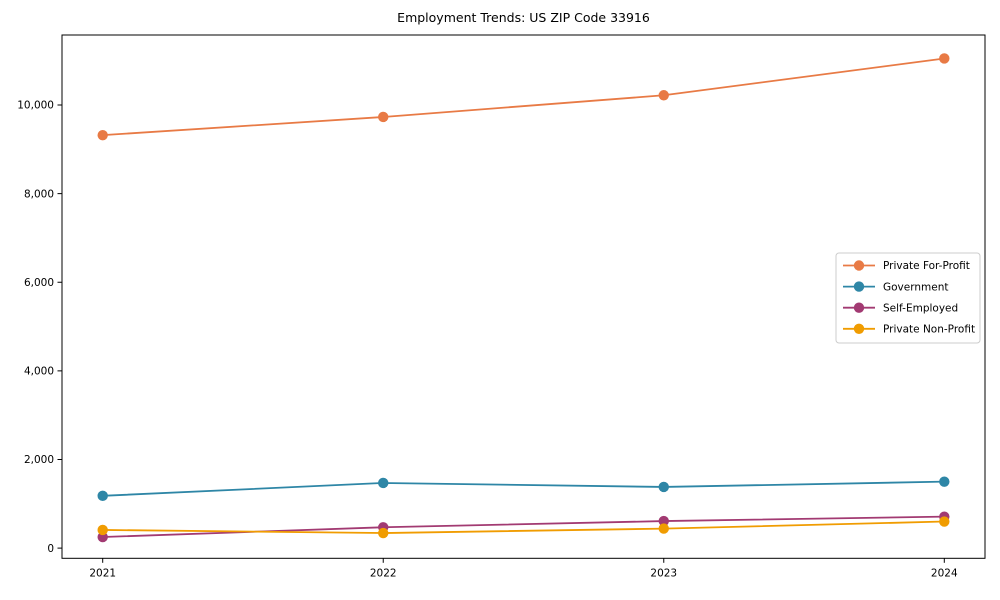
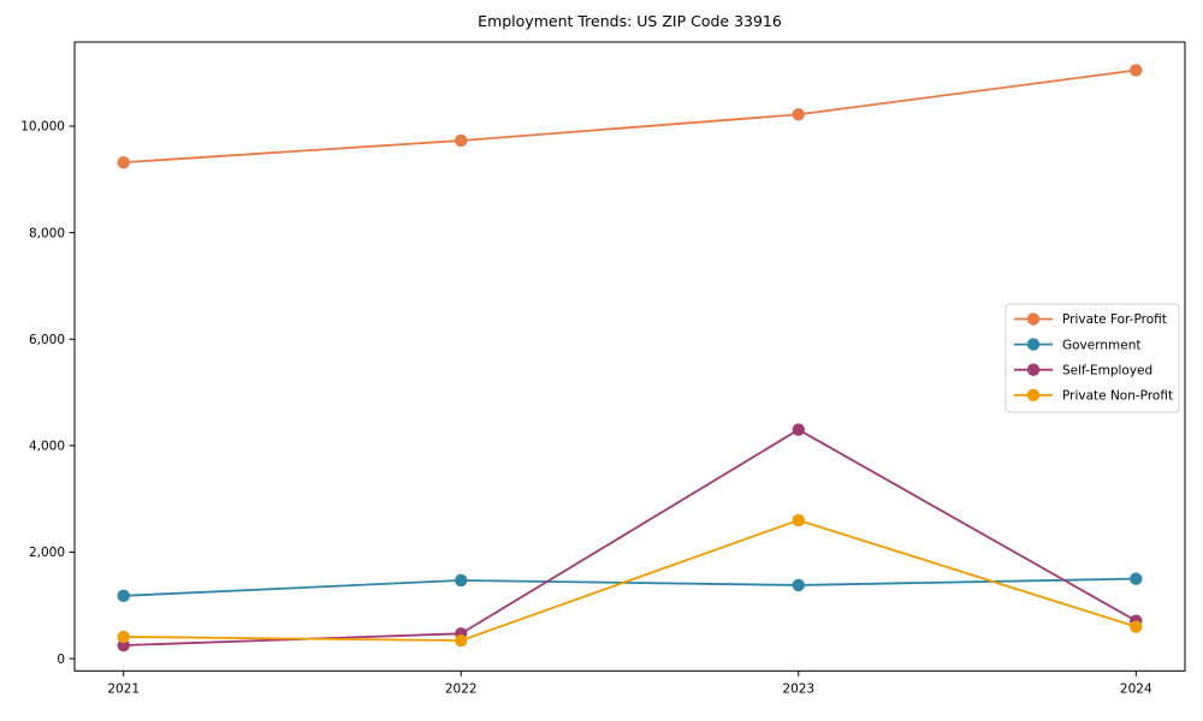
Self-Employed/2023: 600 -> 4300
Private Non-Profit/2023: 400 -> 2600
